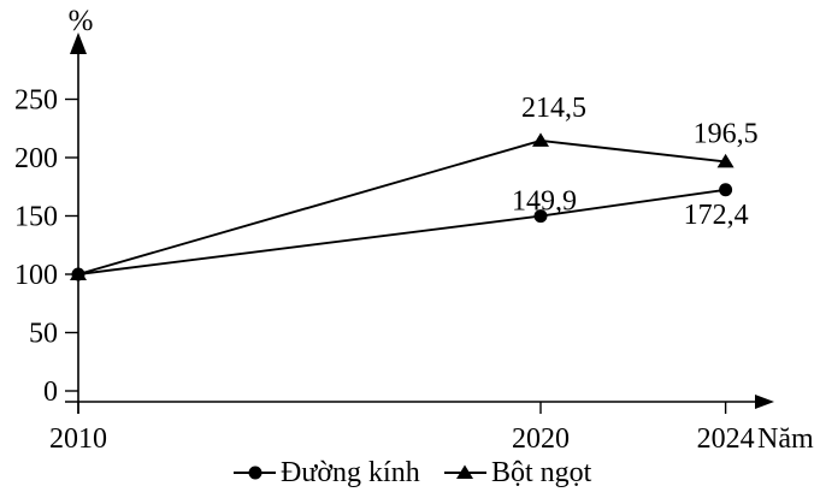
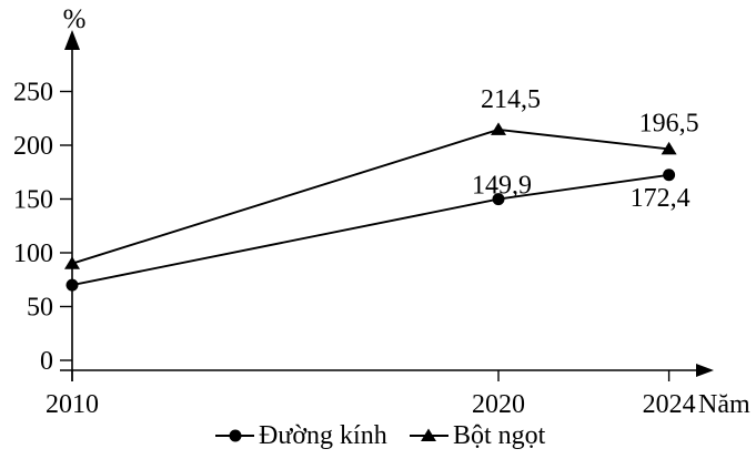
Đường kính/2010: 100 -> 70
Bột ngọt/2010: 100 -> 90
